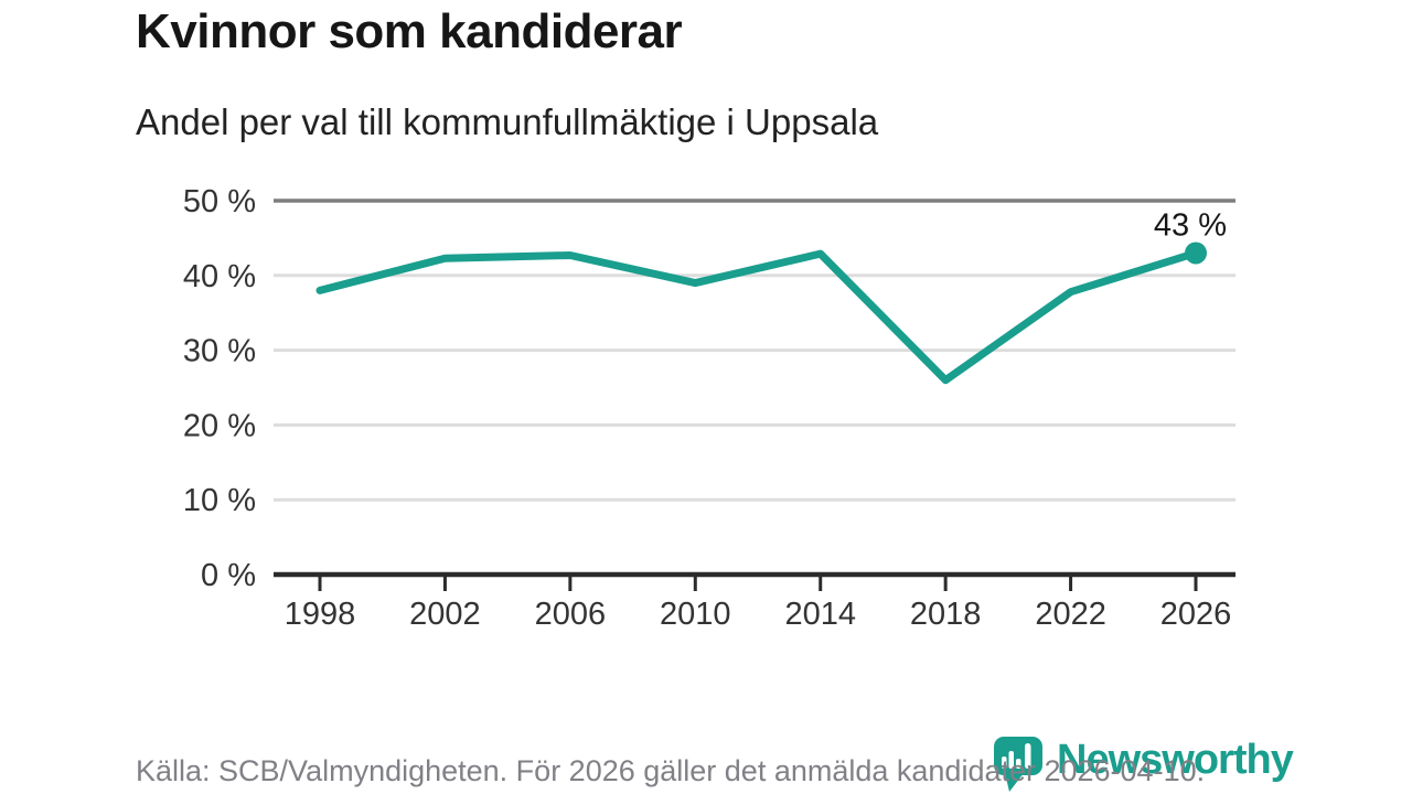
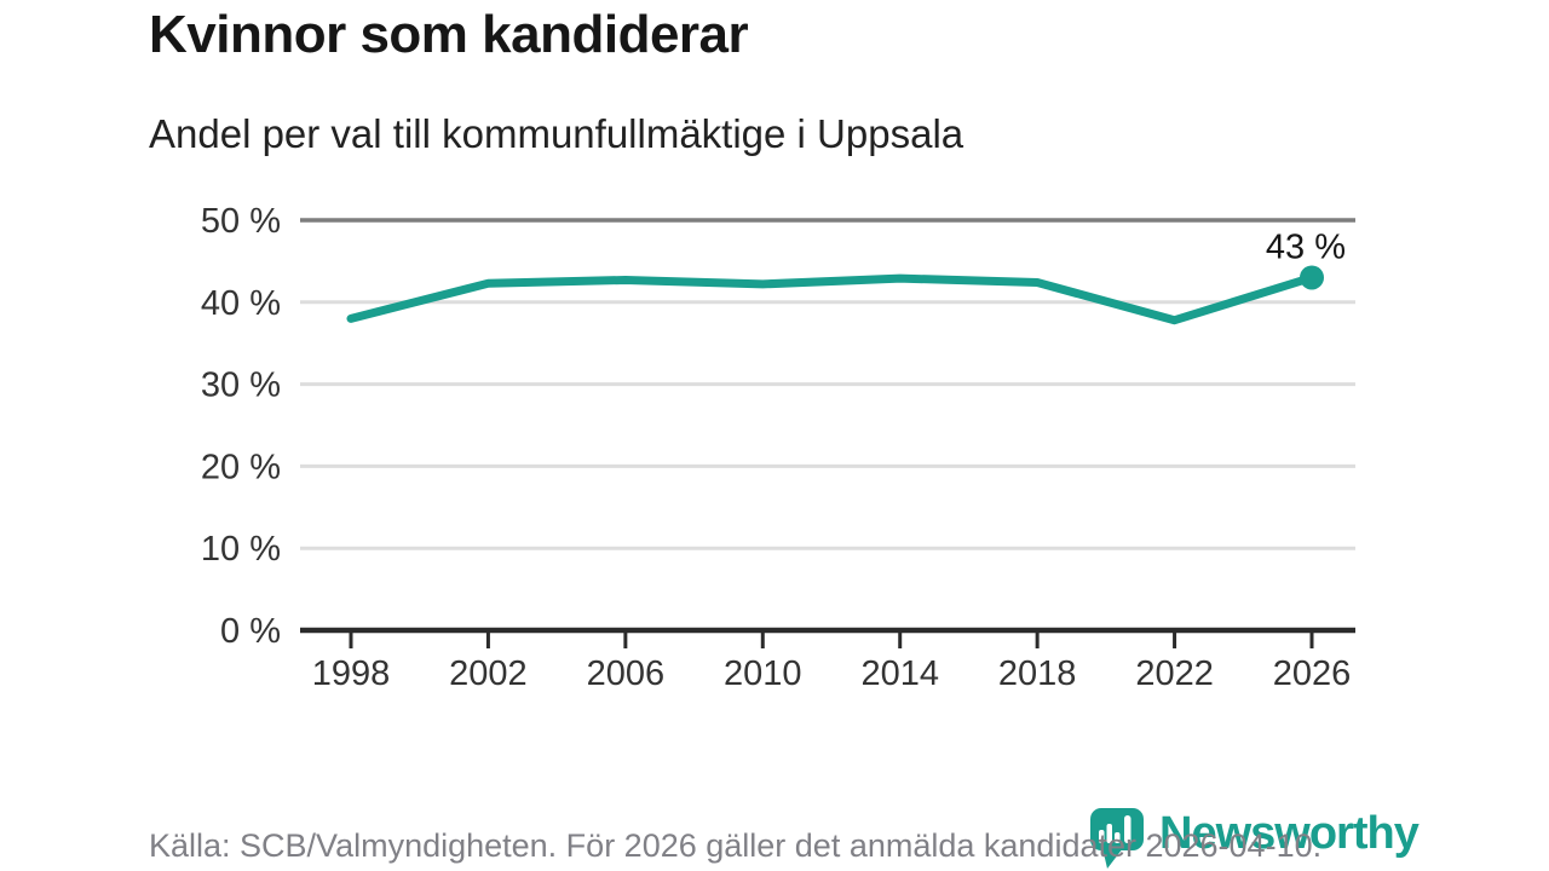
2010: 39% -> 42%
2018: 26% -> 42%
